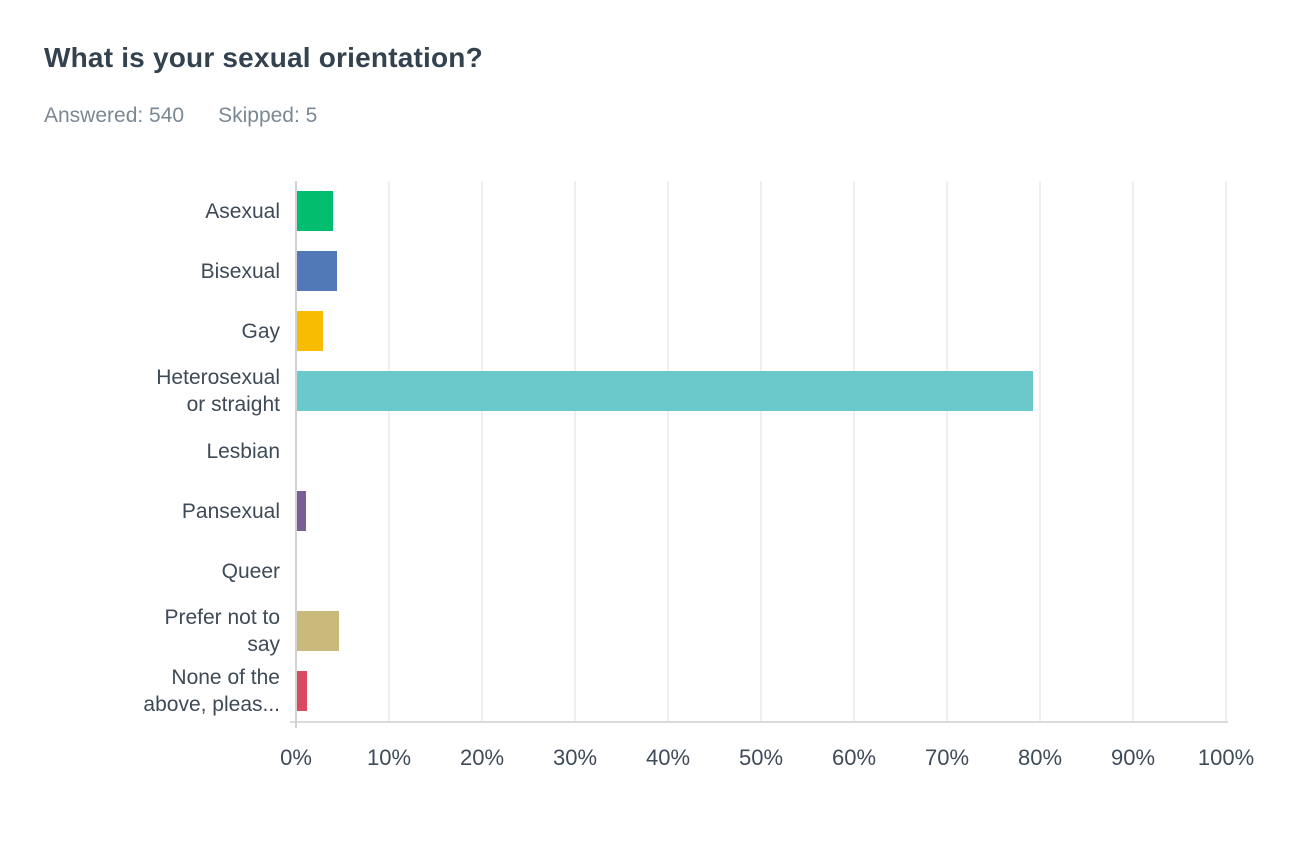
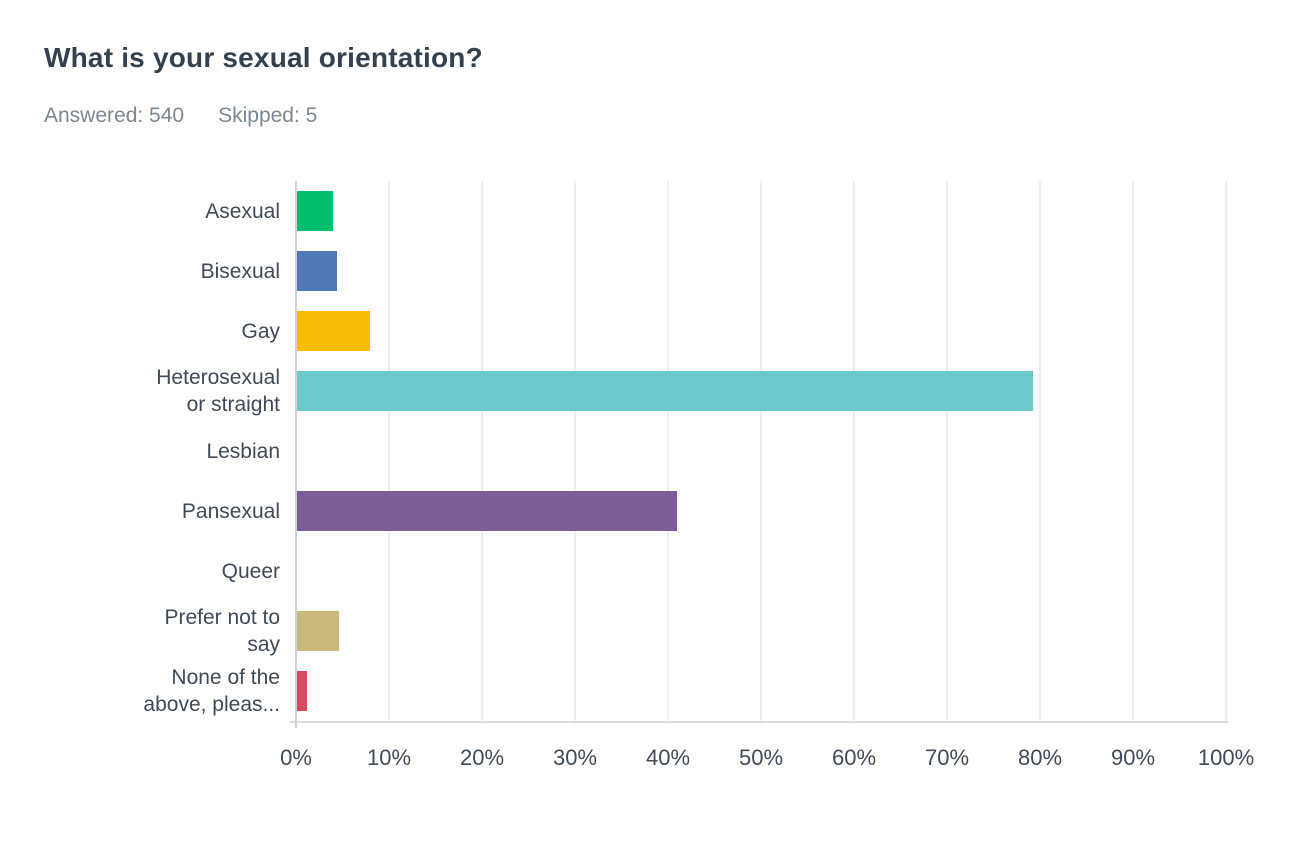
Gay: 3% -> 8%
Pansexual: 1% -> 41%
